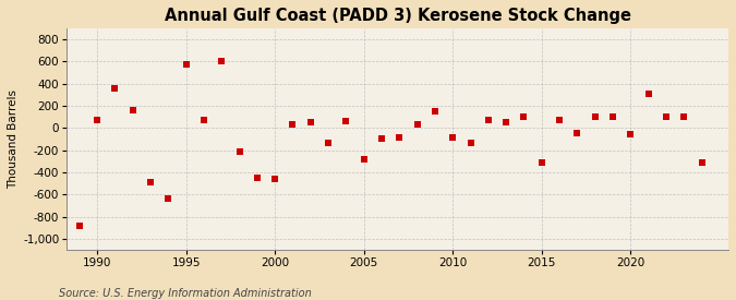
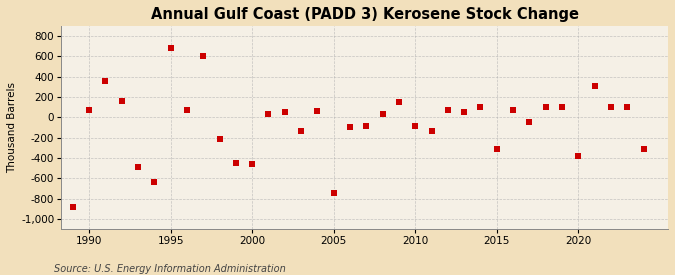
1995: 570 -> 680
2005: -280 -> -740
2020: -60 -> -380
